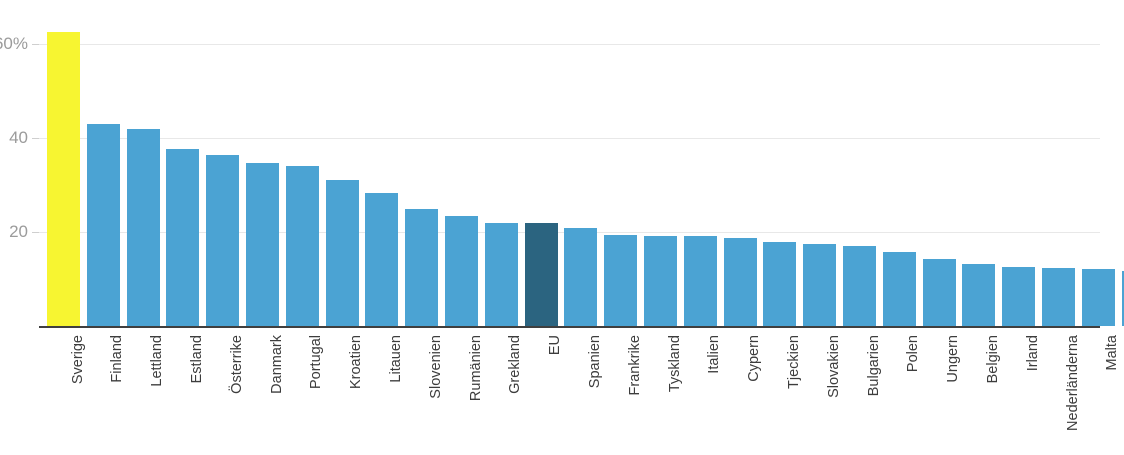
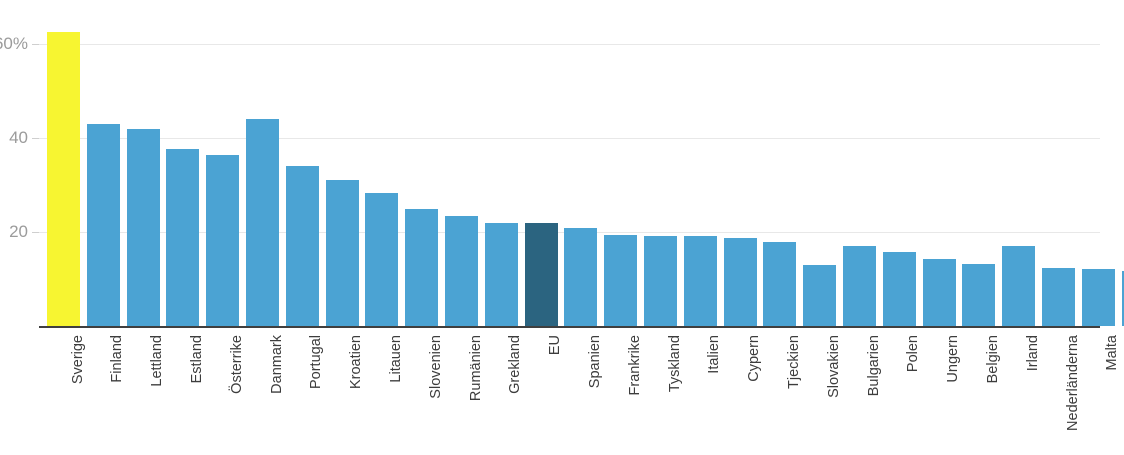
Danmark: 35% -> 44%
Slovakien: 18% -> 13%
Irland: 13% -> 17%
